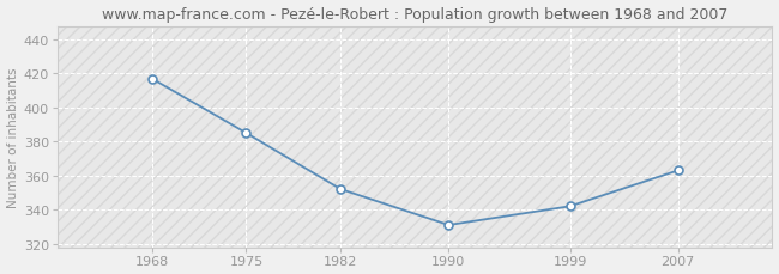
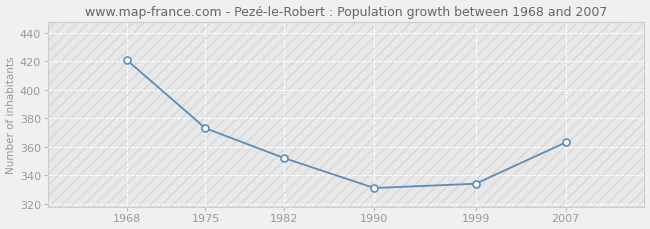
1968: 417 -> 421
1975: 385 -> 373
1999: 342 -> 334
